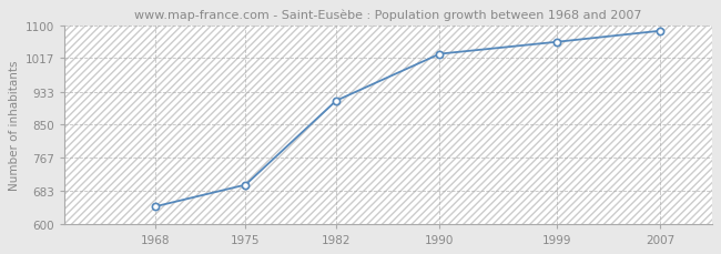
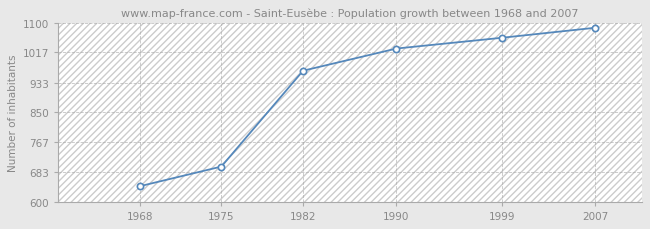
1982: 910 -> 966
